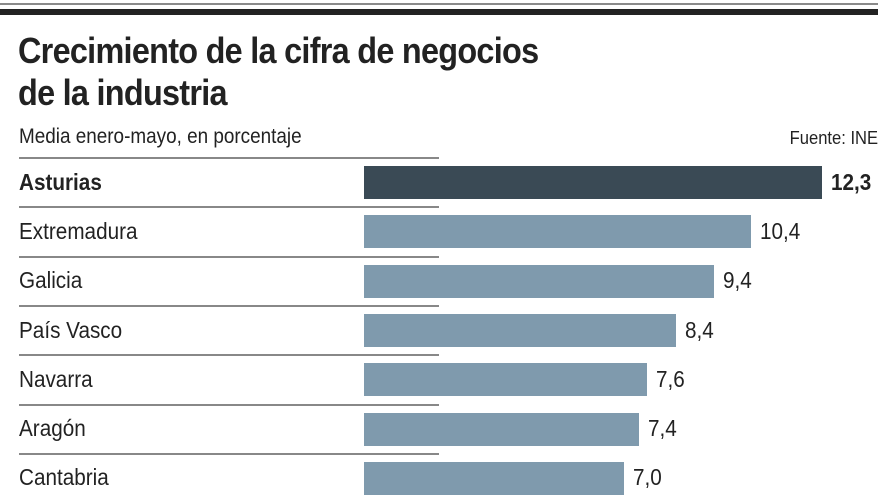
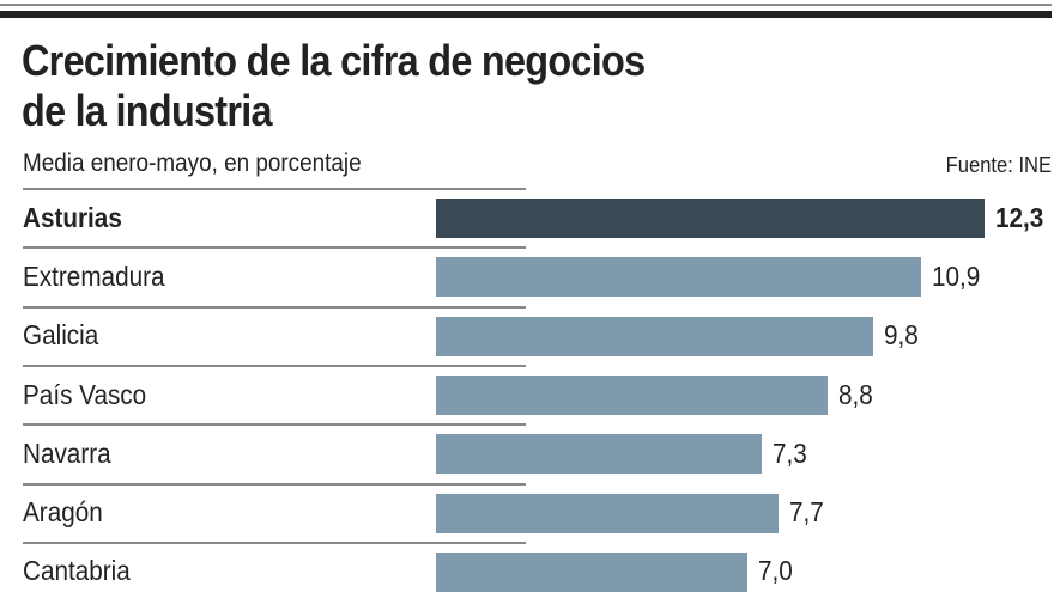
Extremadura: 10,4 -> 10,9
Galicia: 9,4 -> 9,8
País Vasco: 8,4 -> 8,8
Navarra: 7,6 -> 7,3
Aragón: 7,4 -> 7,7
